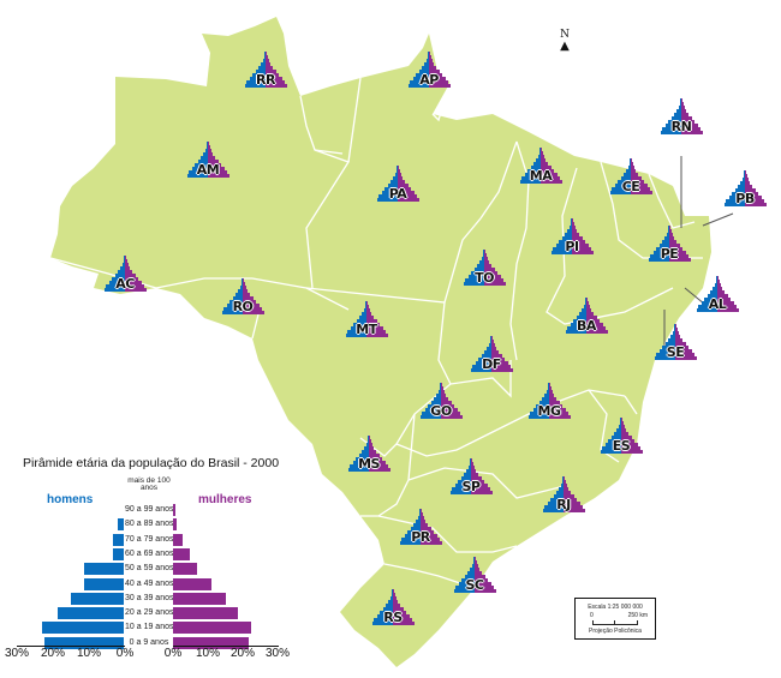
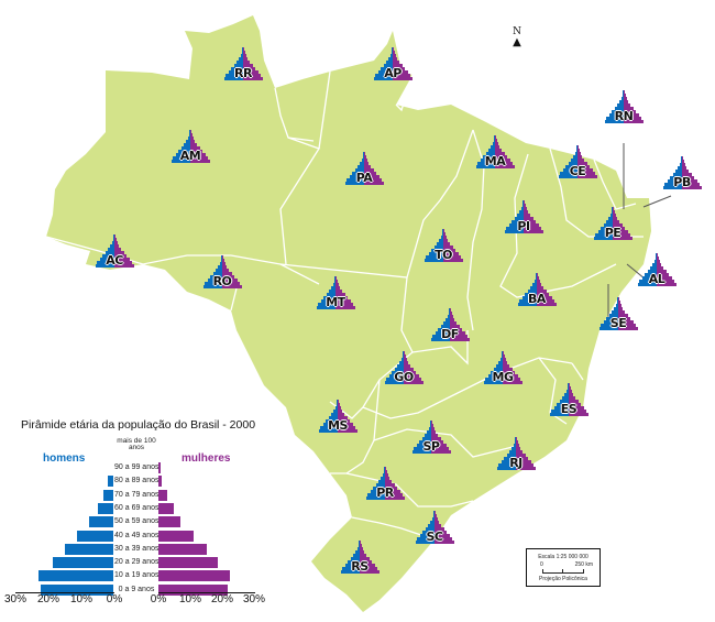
homens/60 a 69 anos: 3% -> 5%
homens/50 a 59 anos: 11% -> 7%
